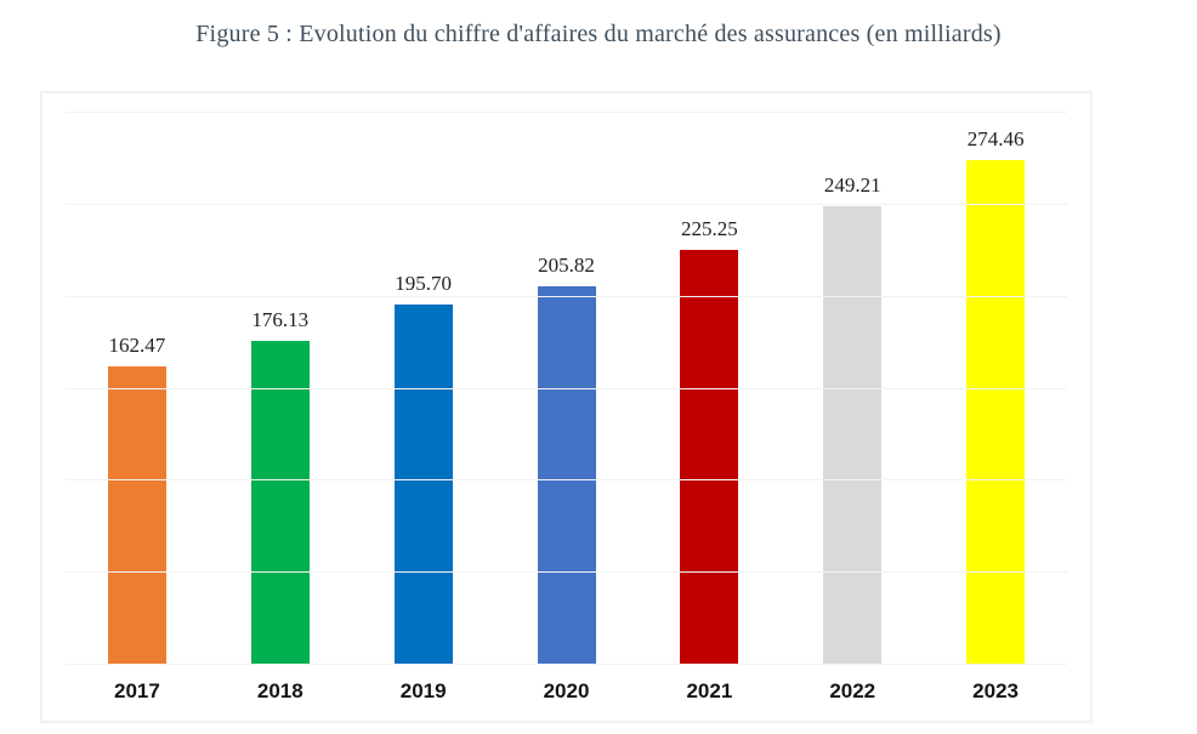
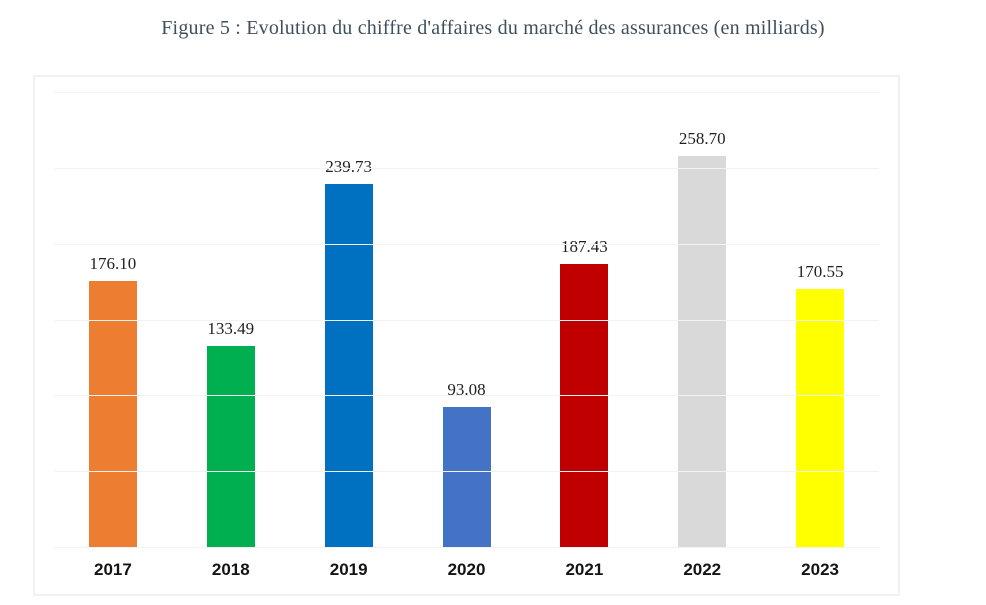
2017: 162.47 -> 176.10
2018: 176.13 -> 133.49
2019: 195.70 -> 239.73
2020: 205.82 -> 93.08
2021: 225.25 -> 187.43
2022: 249.21 -> 258.70
2023: 274.46 -> 170.55
